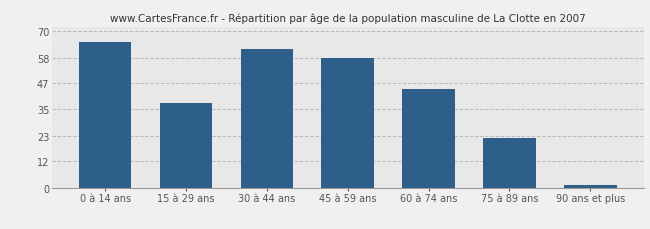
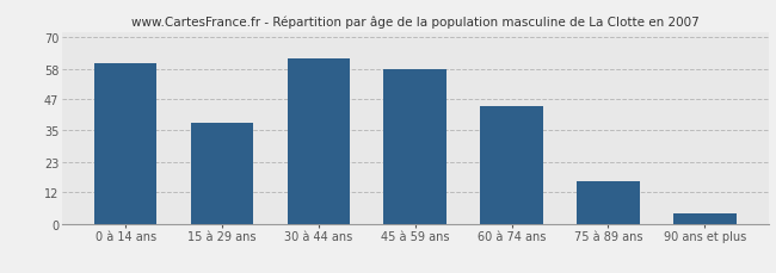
0 à 14 ans: 65 -> 60
75 à 89 ans: 22 -> 16
90 ans et plus: 1 -> 4
